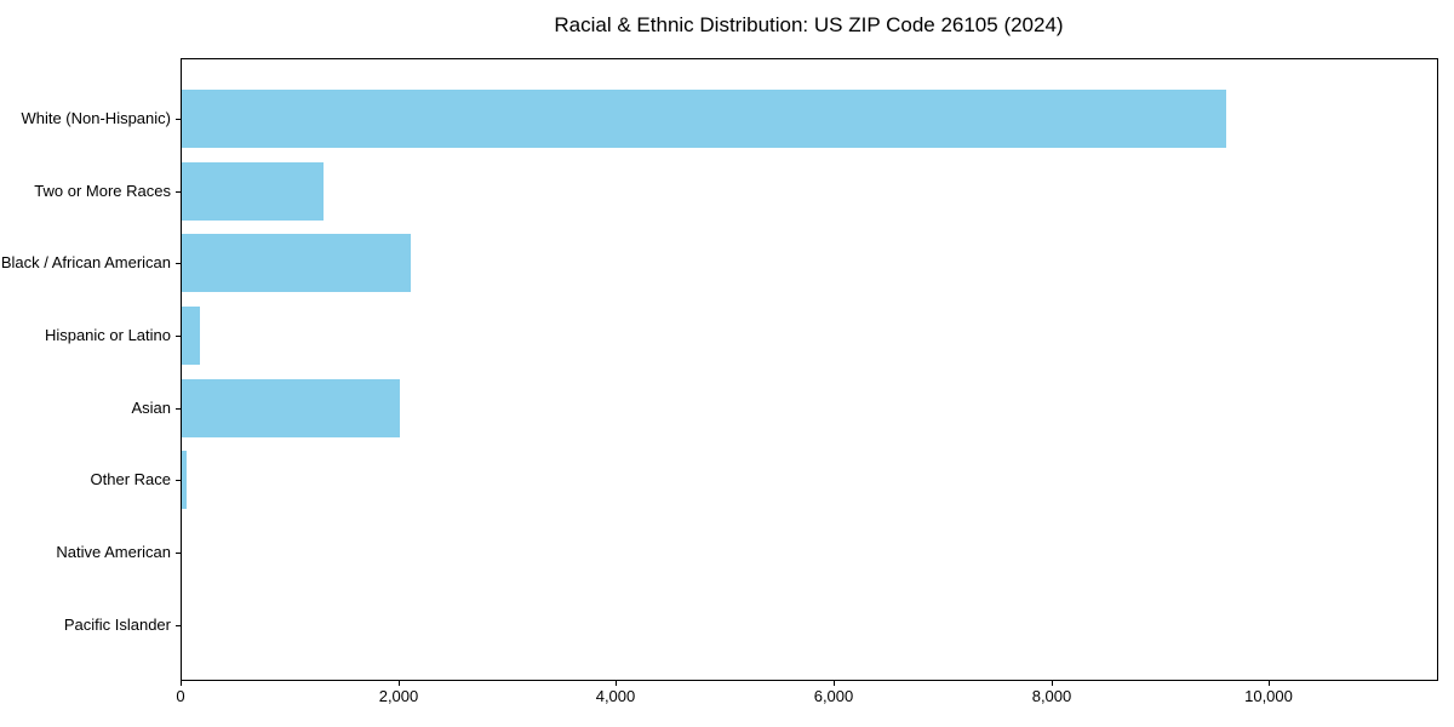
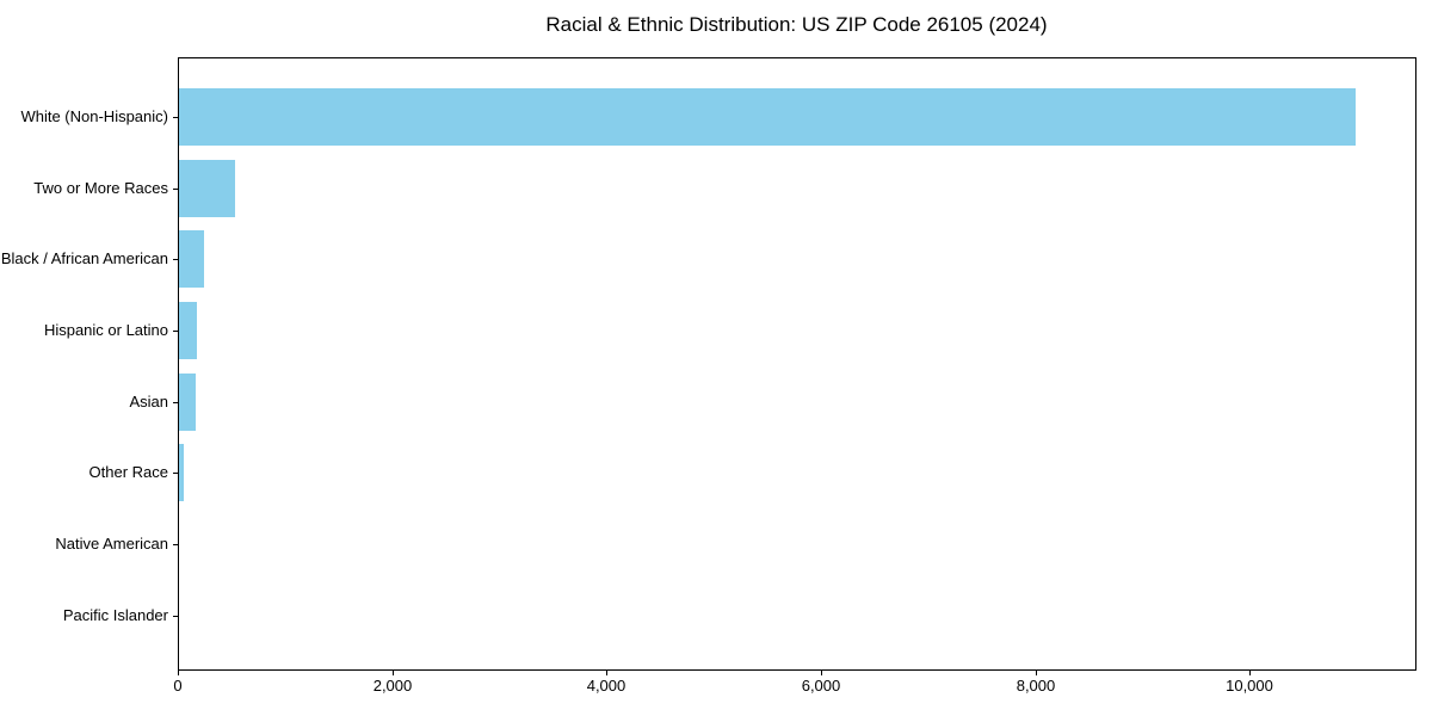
White (Non-Hispanic): 9600 -> 11000
Two or More Races: 1300 -> 500
Black / African American: 2100 -> 200
Asian: 2000 -> 200
